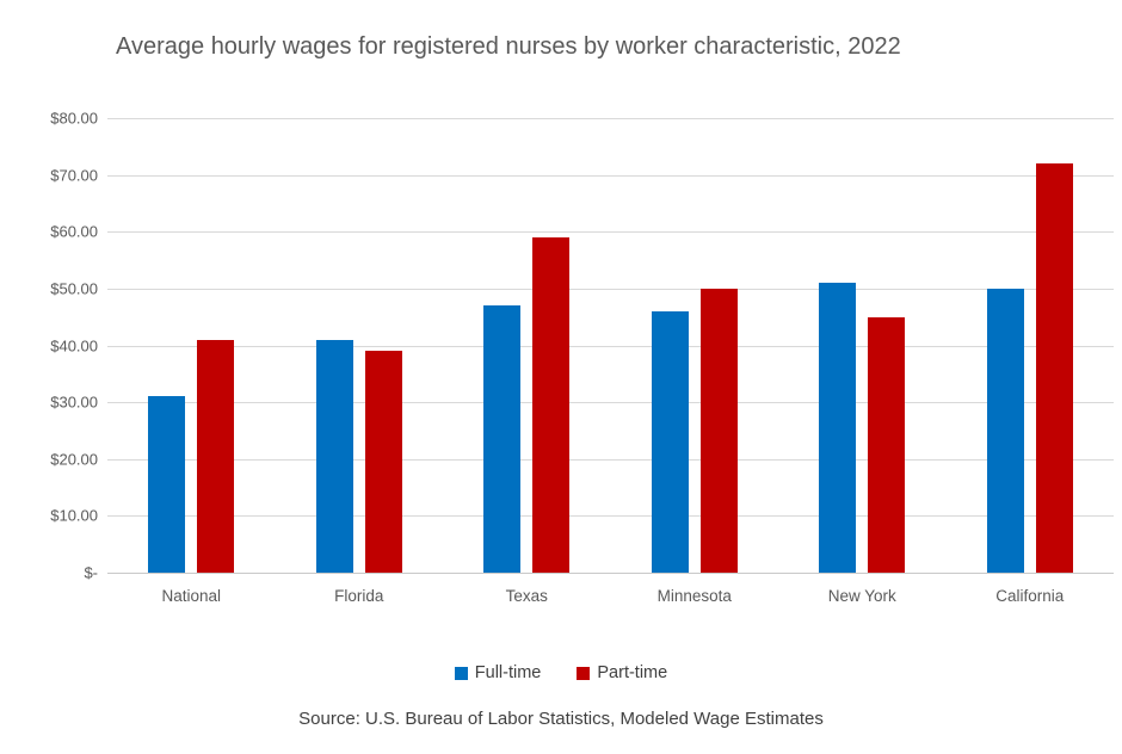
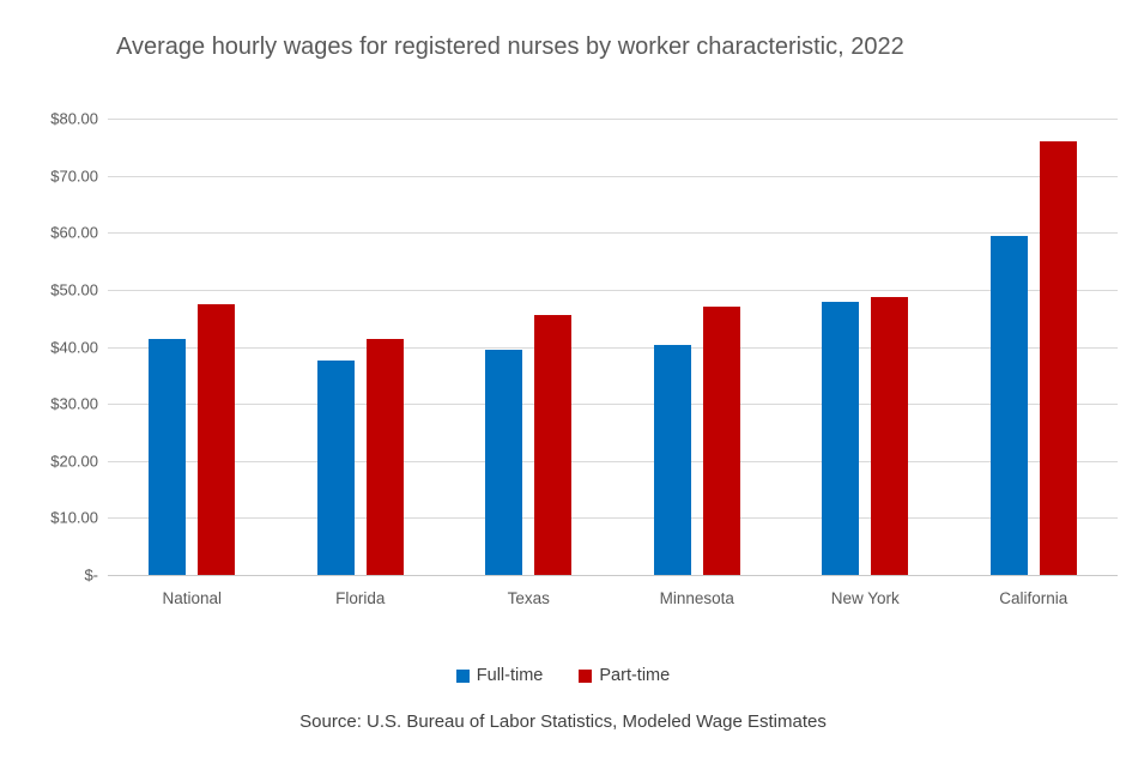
Full-time/National: $31 -> $41
Part-time/National: $41 -> $47
Full-time/Florida: $41 -> $38
Part-time/Florida: $39 -> $41
Full-time/Texas: $47 -> $40
Part-time/Texas: $59 -> $46
Full-time/Minnesota: $46 -> $40
Part-time/Minnesota: $50 -> $47
Full-time/New York: $51 -> $48
Part-time/New York: $45 -> $49
Full-time/California: $50 -> $60
Part-time/California: $72 -> $76
